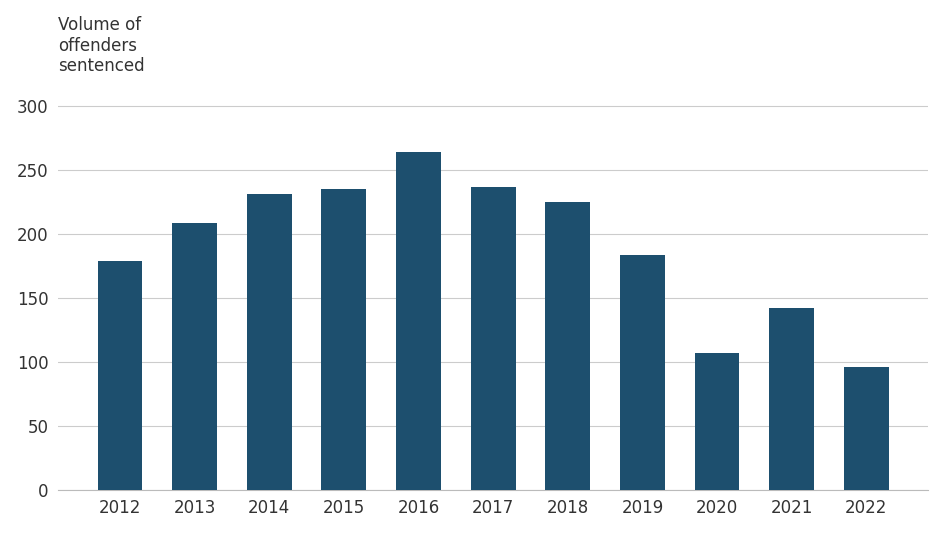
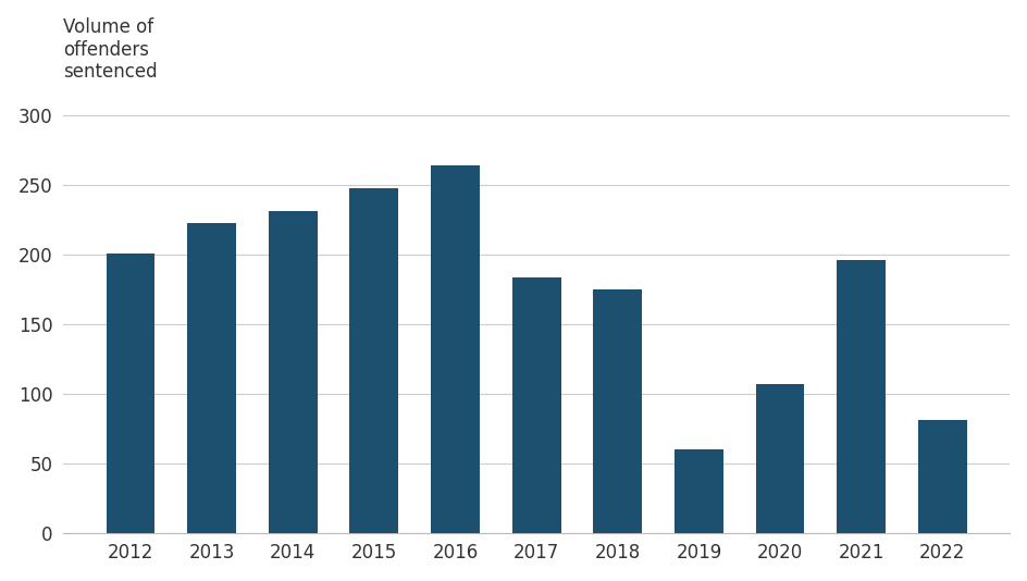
2012: 179 -> 201
2013: 209 -> 223
2015: 235 -> 248
2017: 237 -> 184
2018: 225 -> 175
2019: 184 -> 60
2021: 142 -> 196
2022: 96 -> 81
